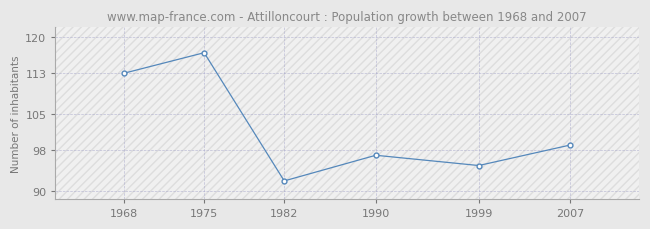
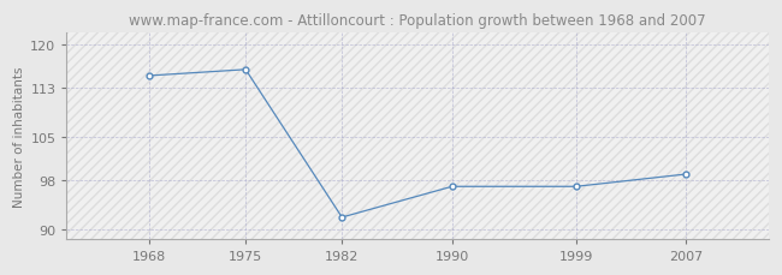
1968: 113 -> 115
1975: 117 -> 116
1999: 95 -> 97
